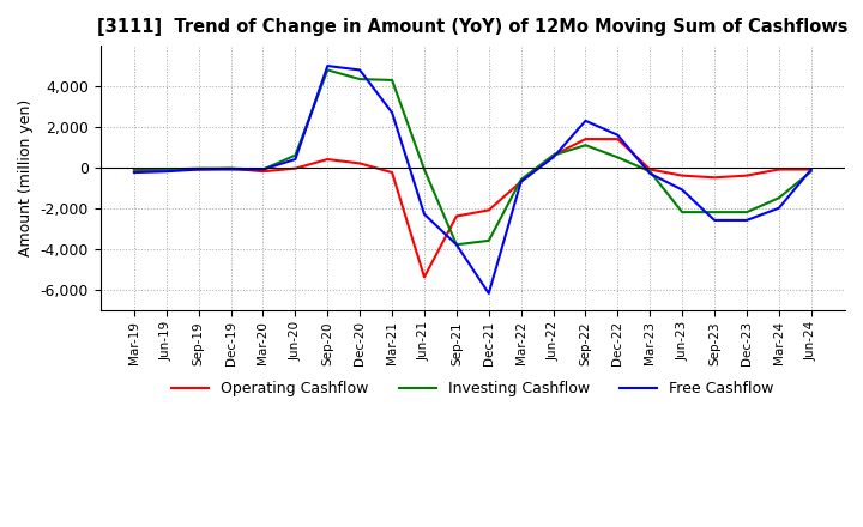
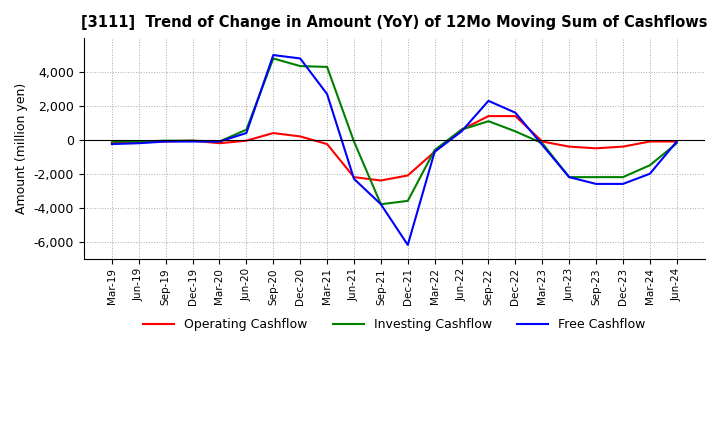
Operating Cashflow/Jun-21: -5,400 -> -2,200
Free Cashflow/Jun-23: -1,100 -> -2,200
